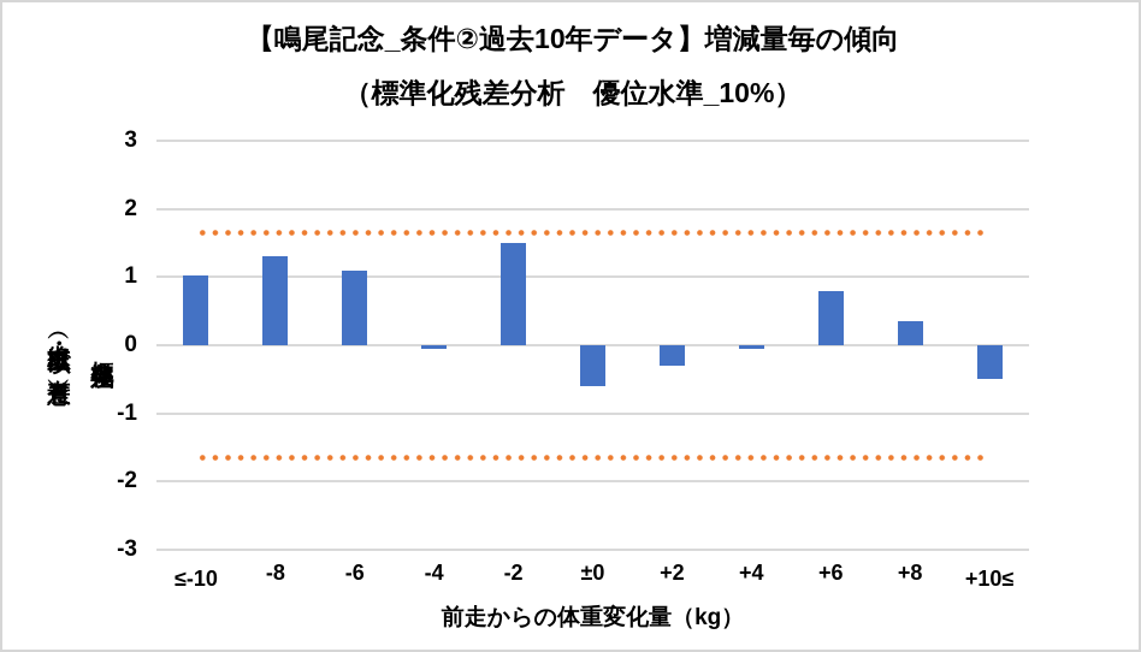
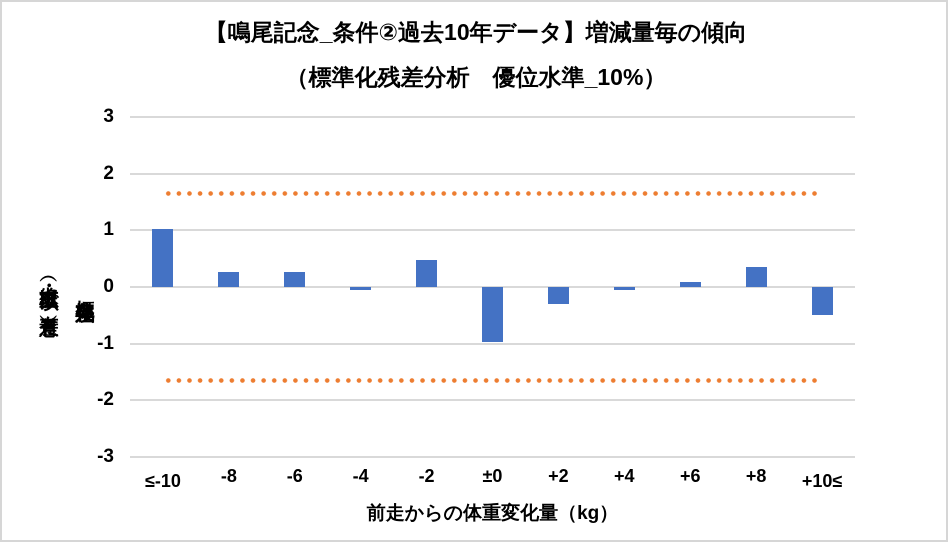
-8: 1.3 -> 0.3
-6: 1.1 -> 0.3
-2: 1.5 -> 0.5
±0: -0.6 -> -1.0
+6: 0.8 -> 0.1
